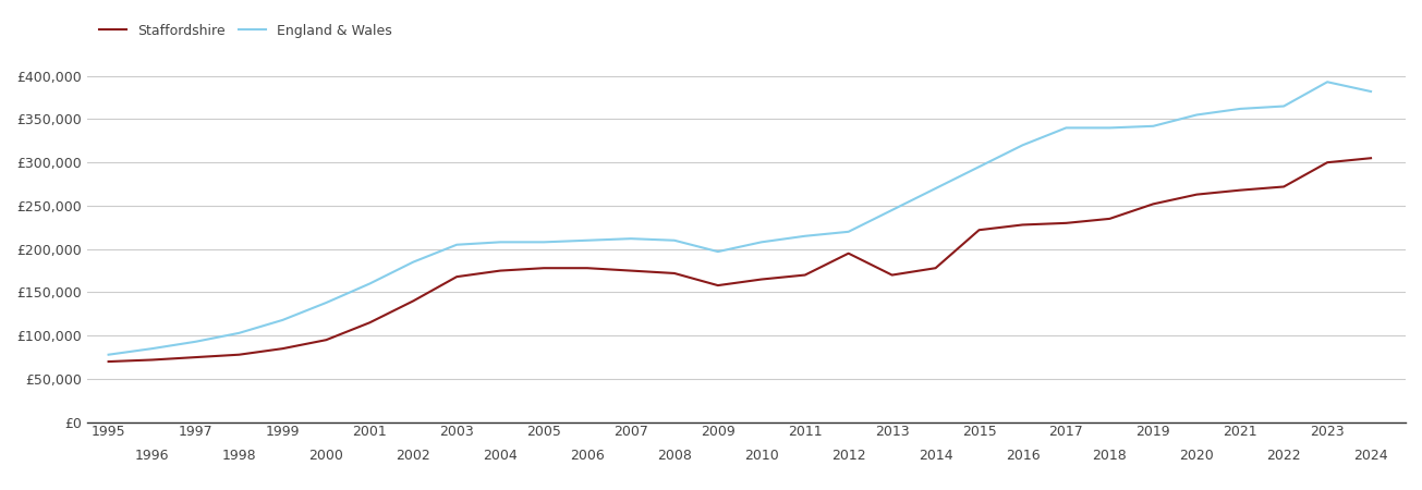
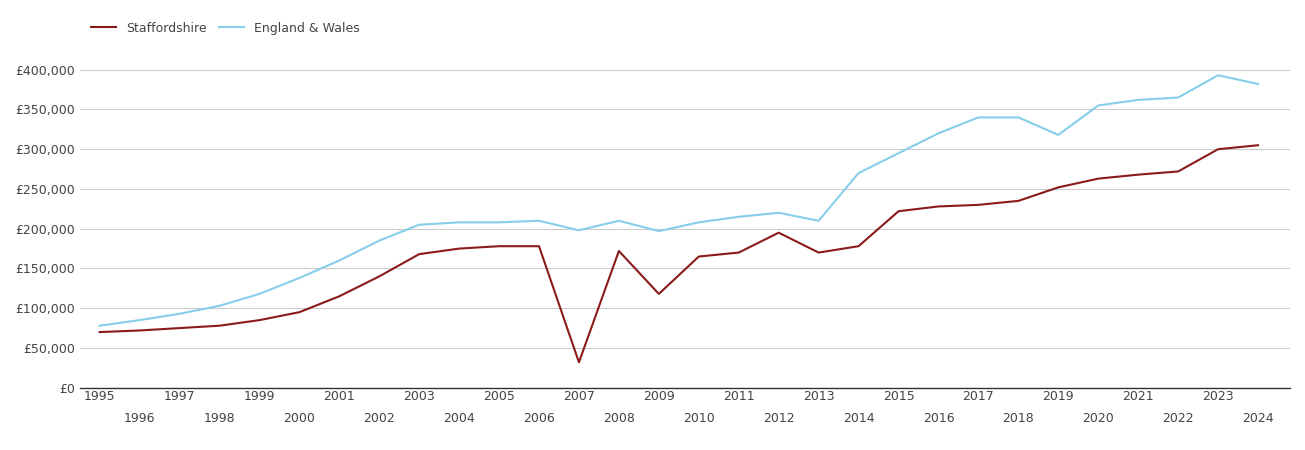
Staffordshire/2007: £175,000 -> £32,000
England & Wales/2007: £212,000 -> £198,000
Staffordshire/2009: £158,000 -> £118,000
England & Wales/2013: £245,000 -> £210,000
England & Wales/2019: £342,000 -> £318,000
